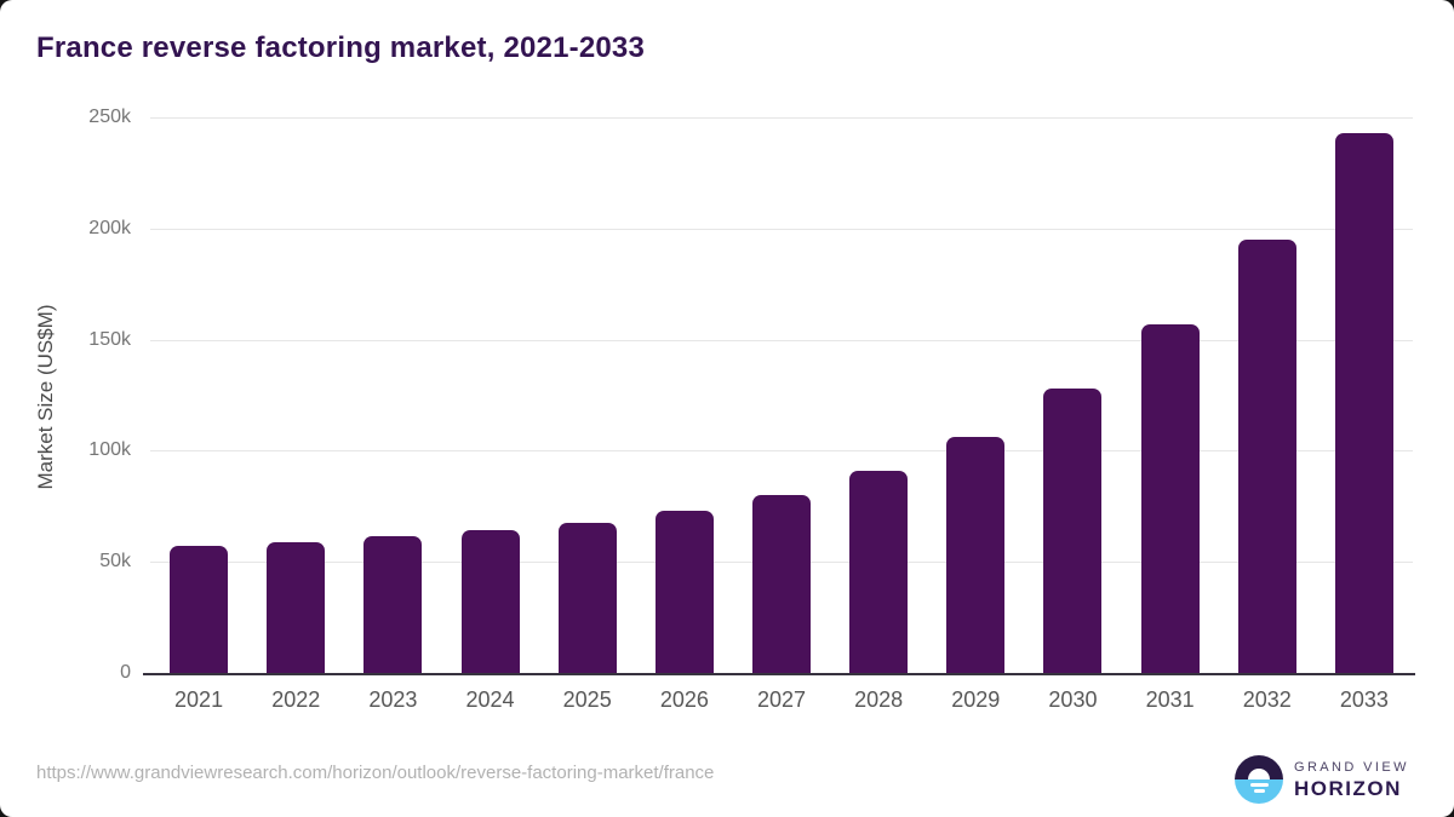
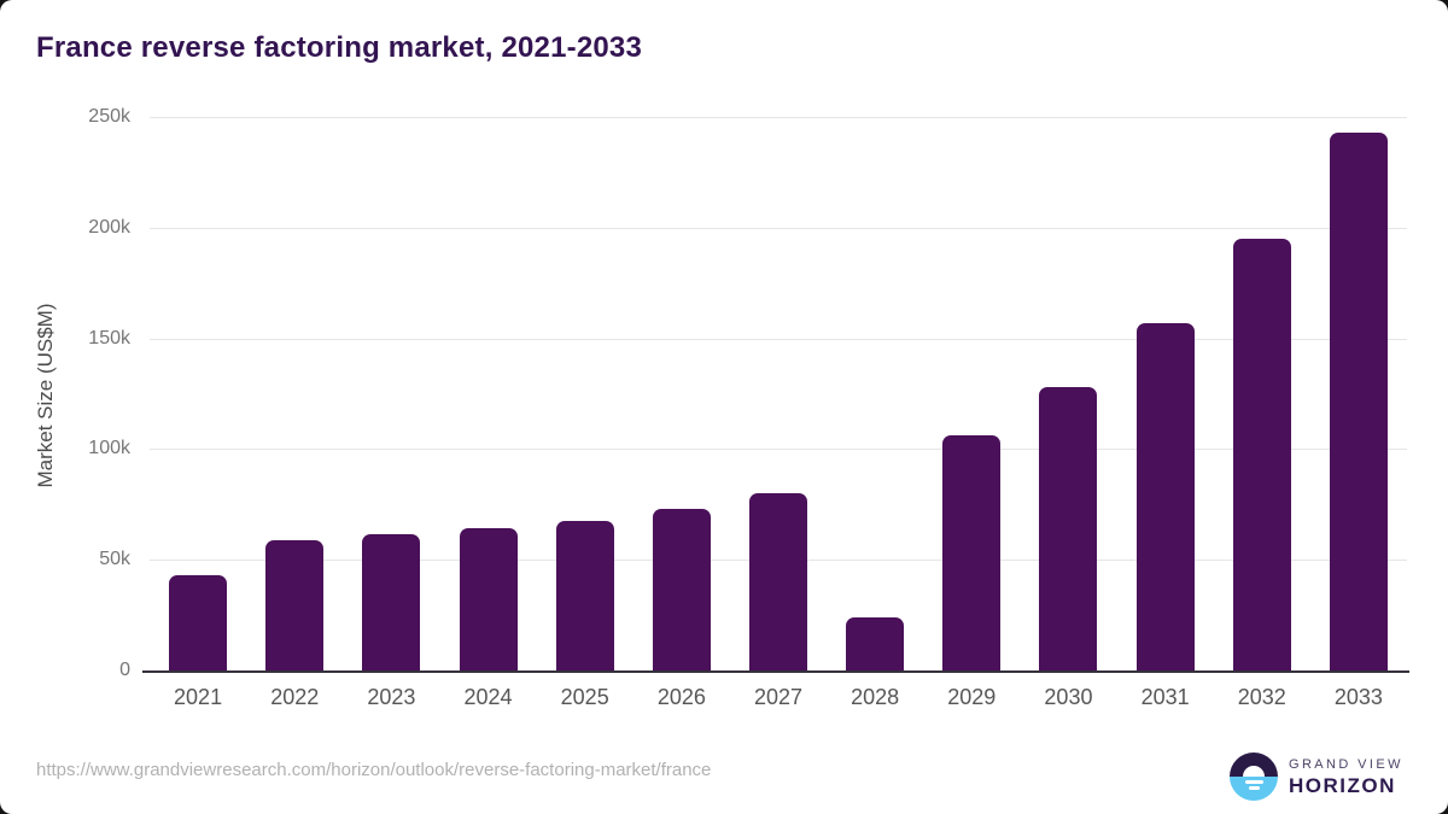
2021: 57k -> 43k
2028: 91k -> 24k
